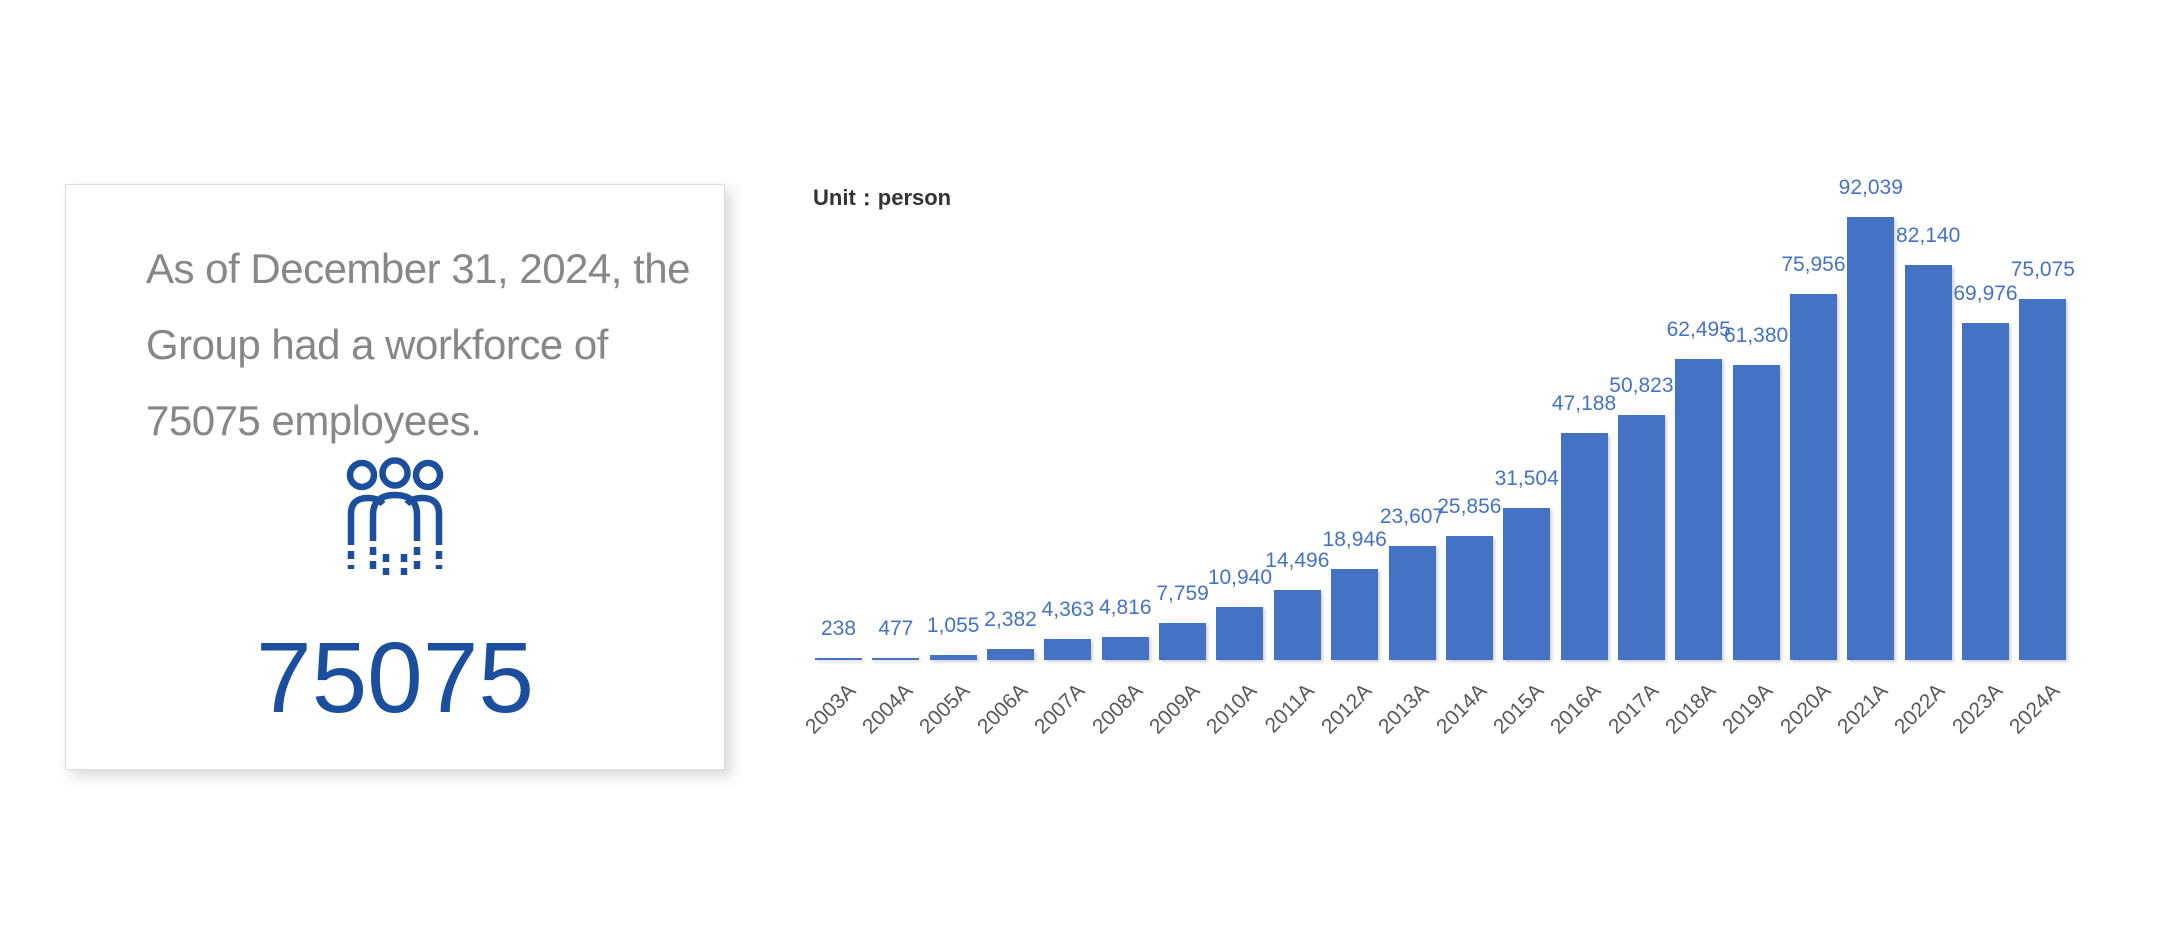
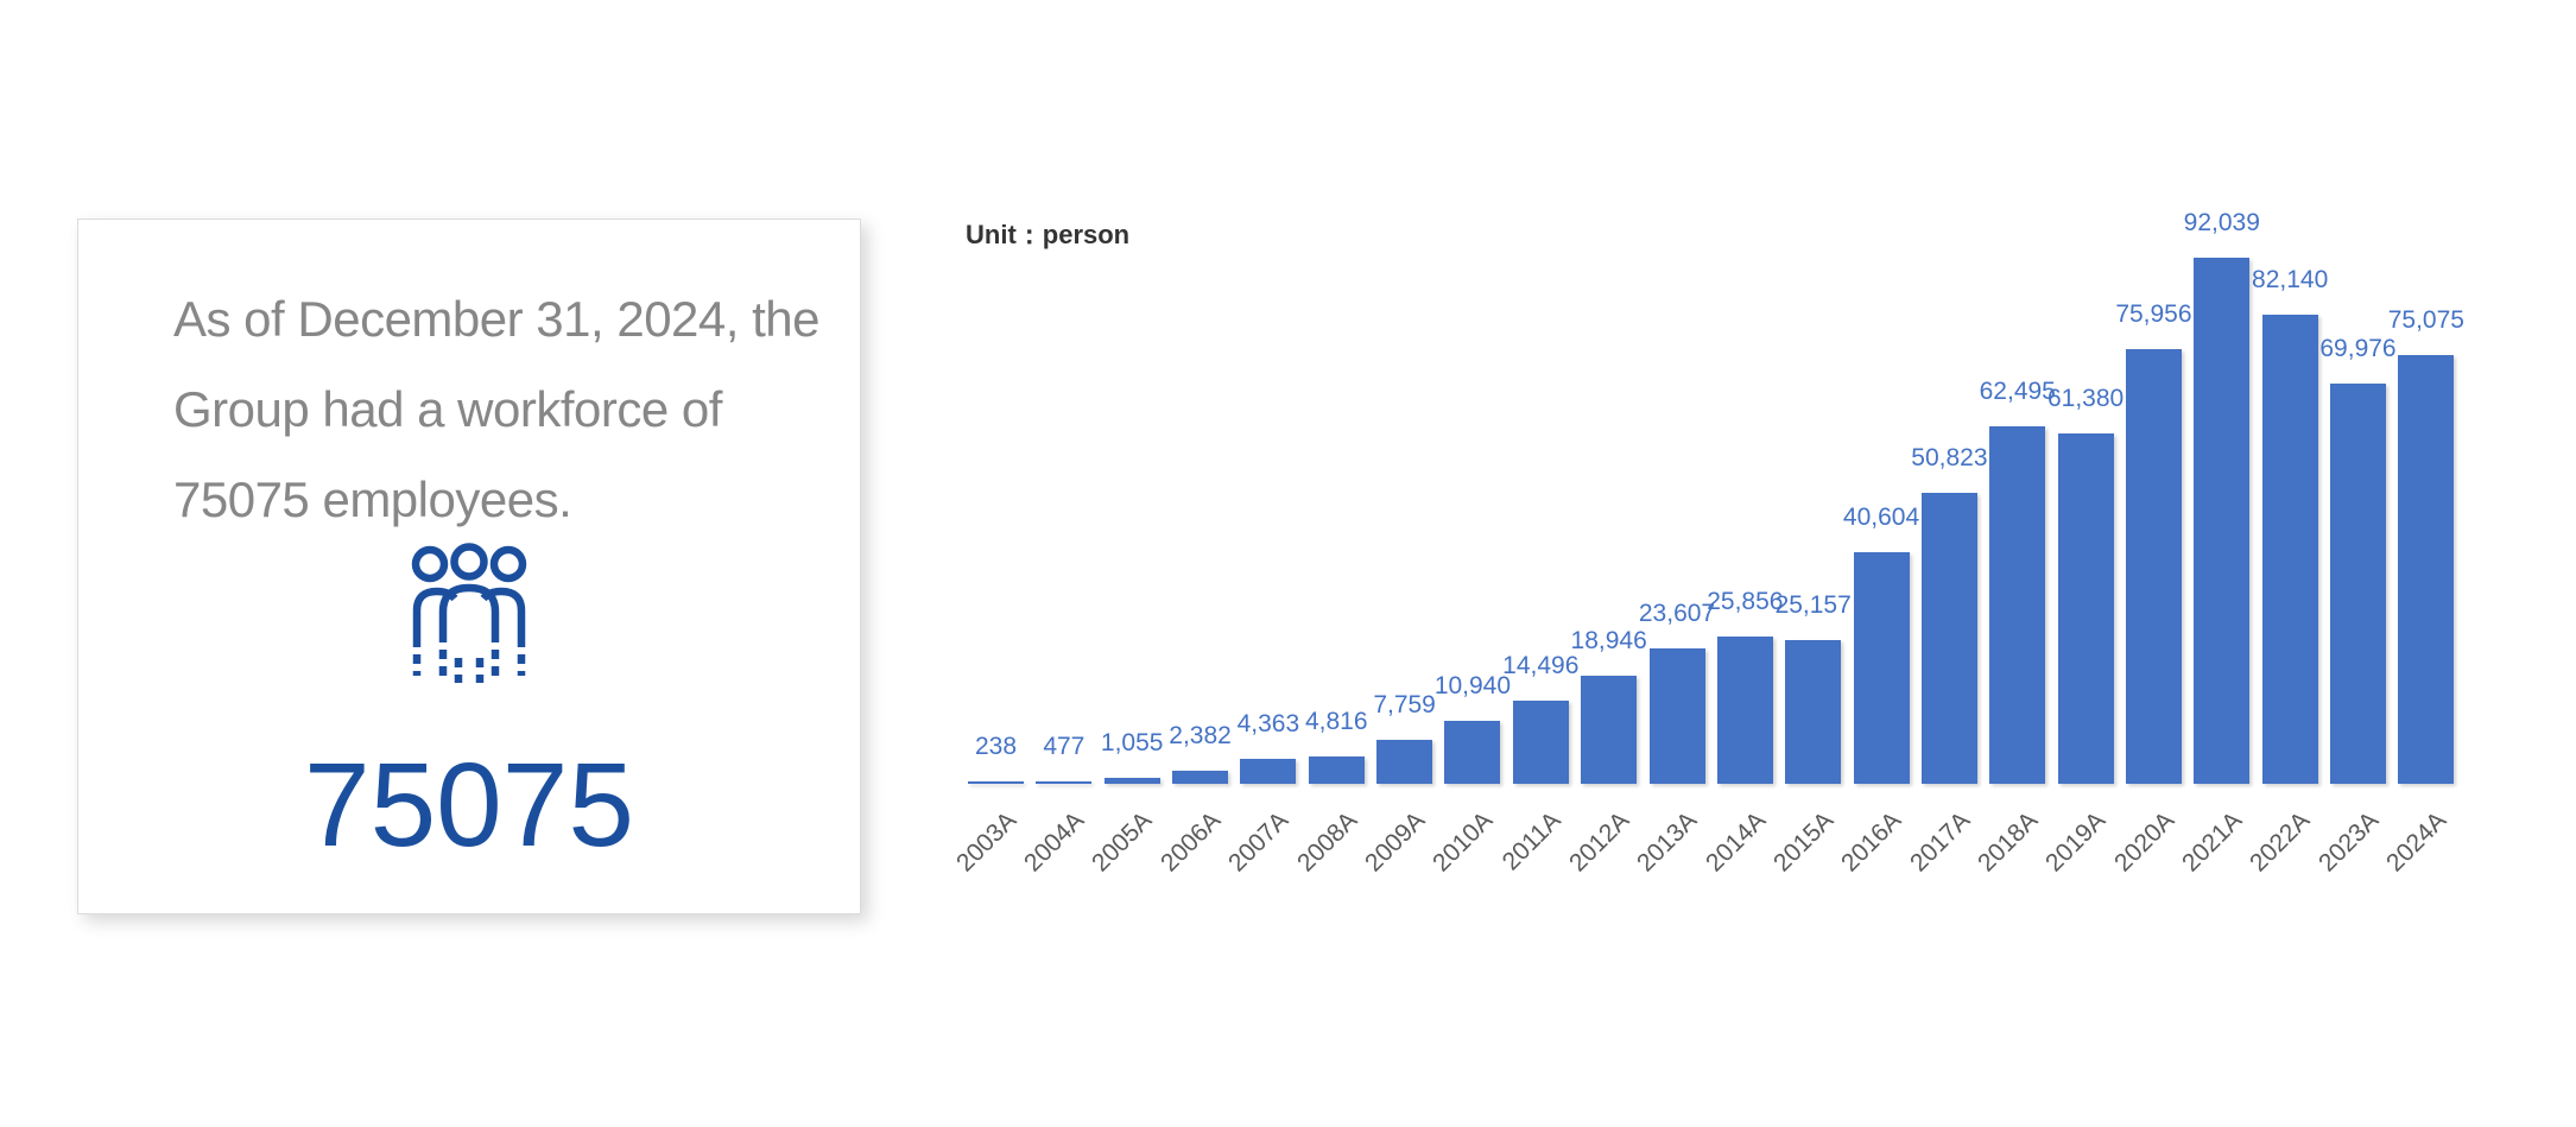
2015A: 31,504 -> 25,157
2016A: 47,188 -> 40,604
